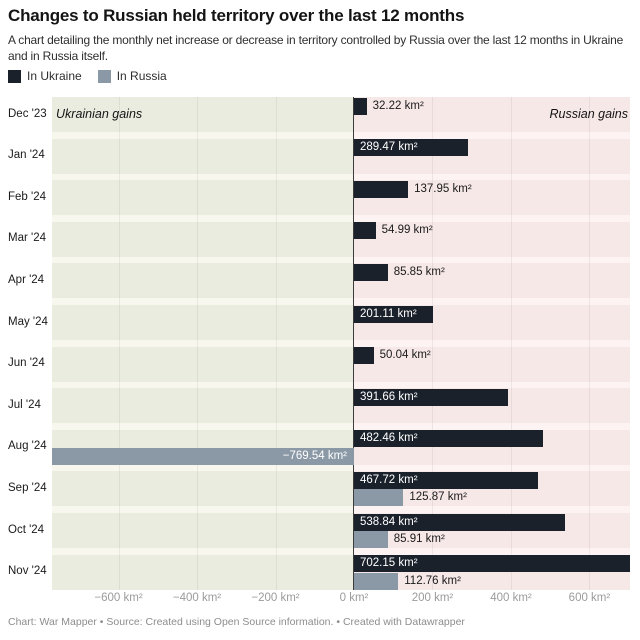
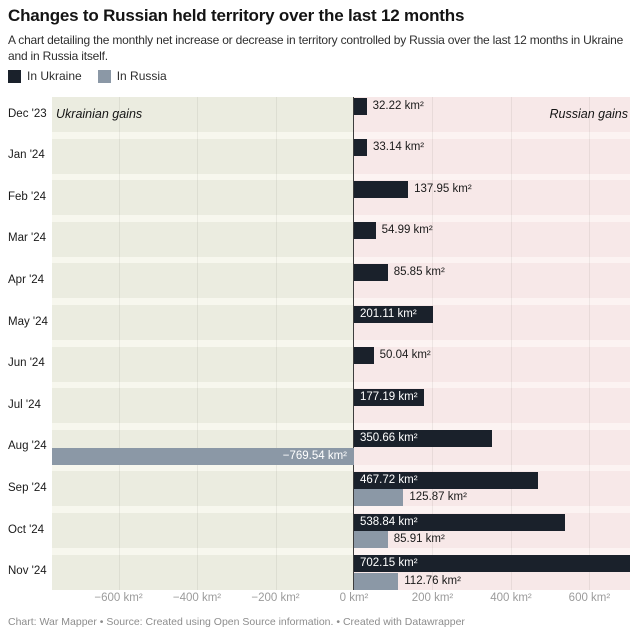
In Ukraine/Jan '24: 289.47 -> 33.14
In Ukraine/Jul '24: 391.66 -> 177.19
In Ukraine/Aug '24: 482.46 -> 350.66
